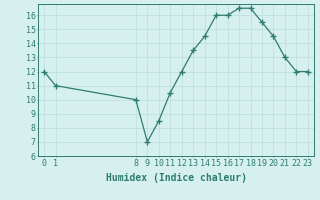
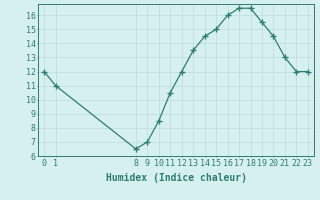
8: 10.0 -> 6.5
15: 16.0 -> 15.0
